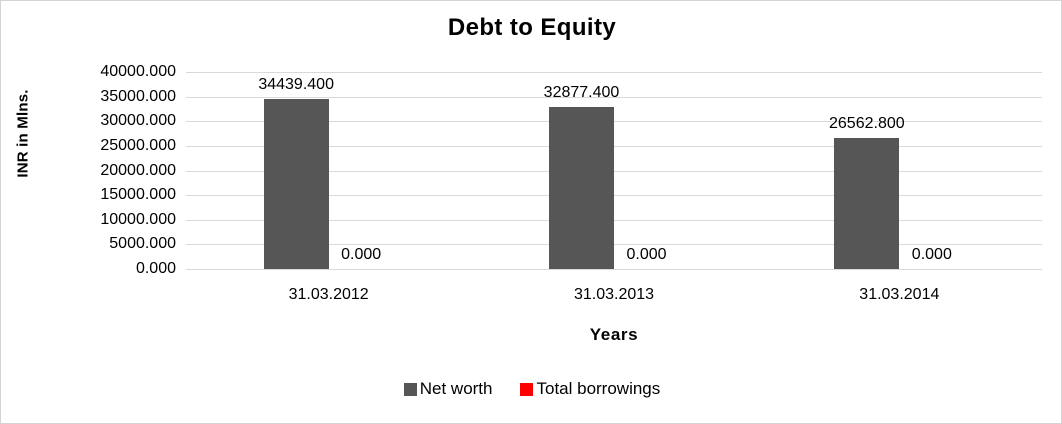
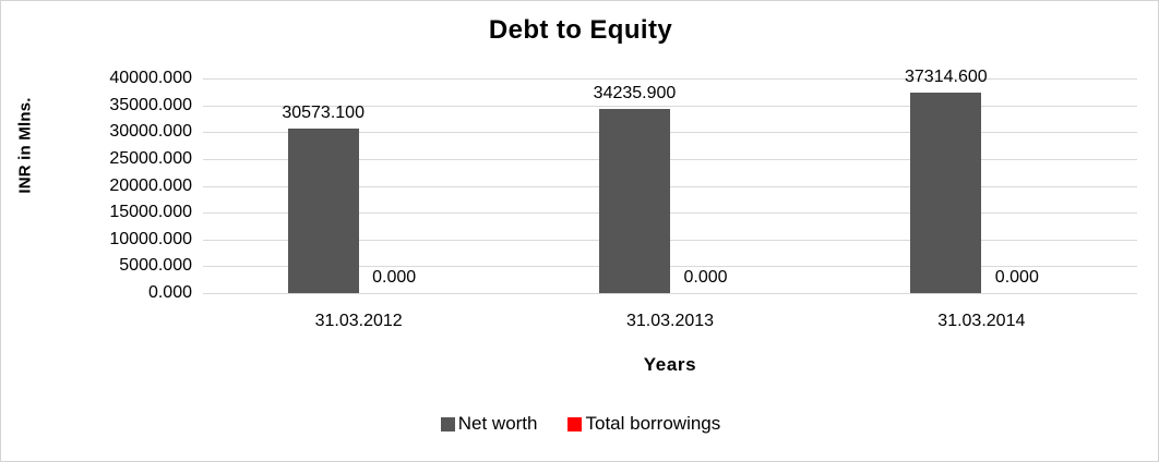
Net worth/31.03.2012: 34439.400 -> 30573.100
Net worth/31.03.2013: 32877.400 -> 34235.900
Net worth/31.03.2014: 26562.800 -> 37314.600
